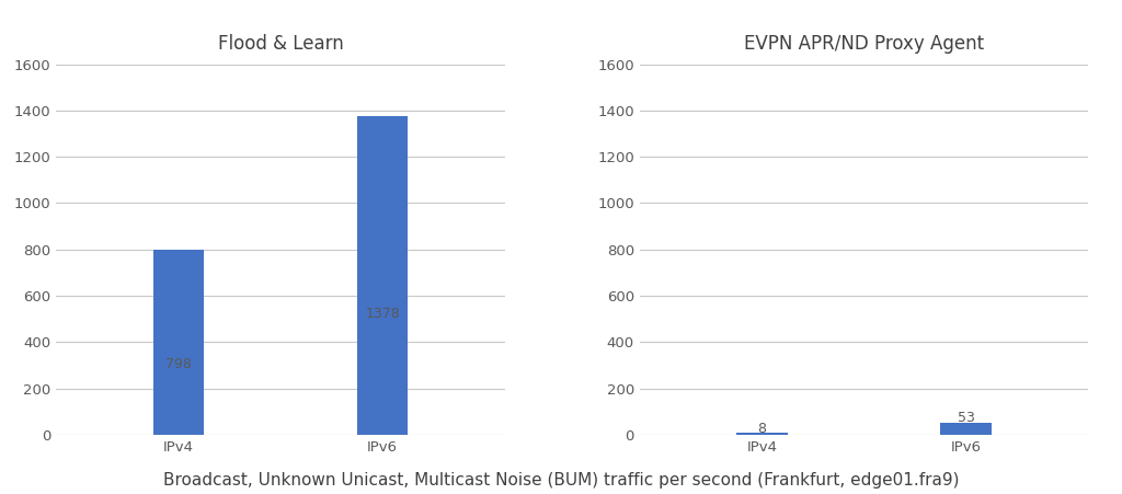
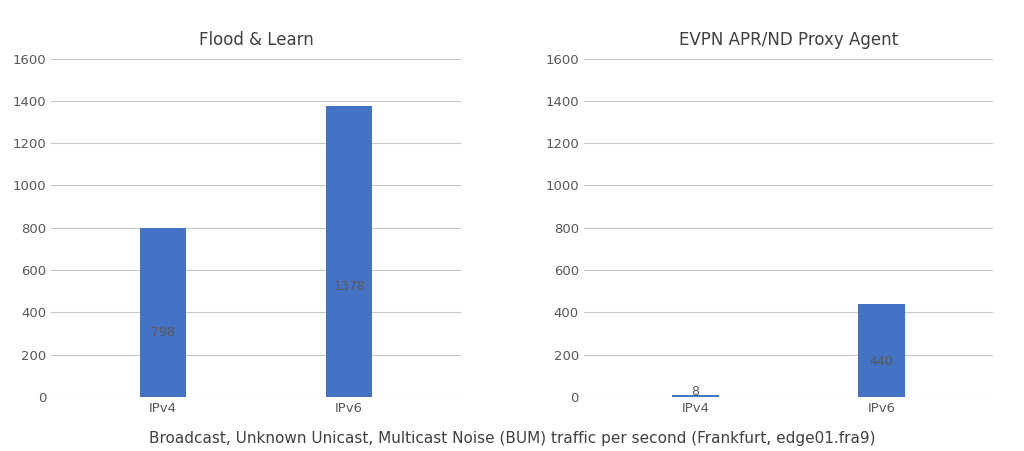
EVPN APR/ND Proxy Agent/IPv6: 53 -> 440
